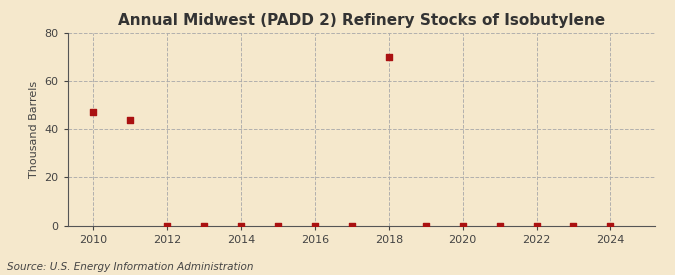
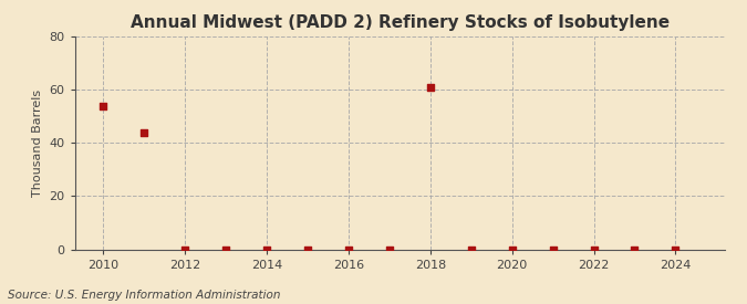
2010: 47 -> 54
2018: 70 -> 61
